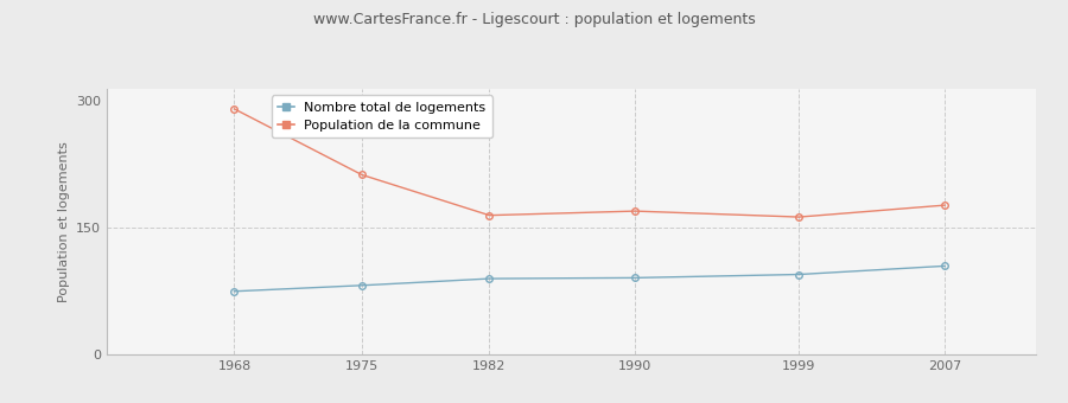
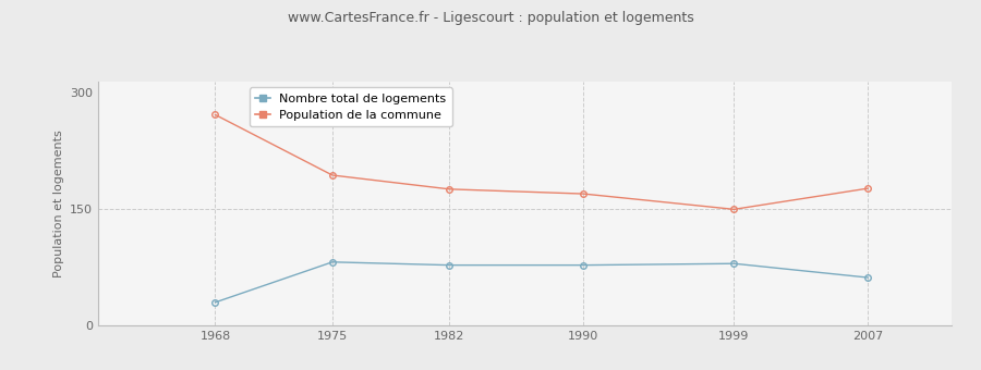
Population de la commune/1968: 291 -> 272
Nombre total de logements/1968: 75 -> 30
Population de la commune/1975: 213 -> 194
Population de la commune/1982: 165 -> 176
Nombre total de logements/1982: 90 -> 78
Nombre total de logements/1990: 91 -> 78
Population de la commune/1999: 163 -> 150
Nombre total de logements/1999: 95 -> 80
Nombre total de logements/2007: 105 -> 62
